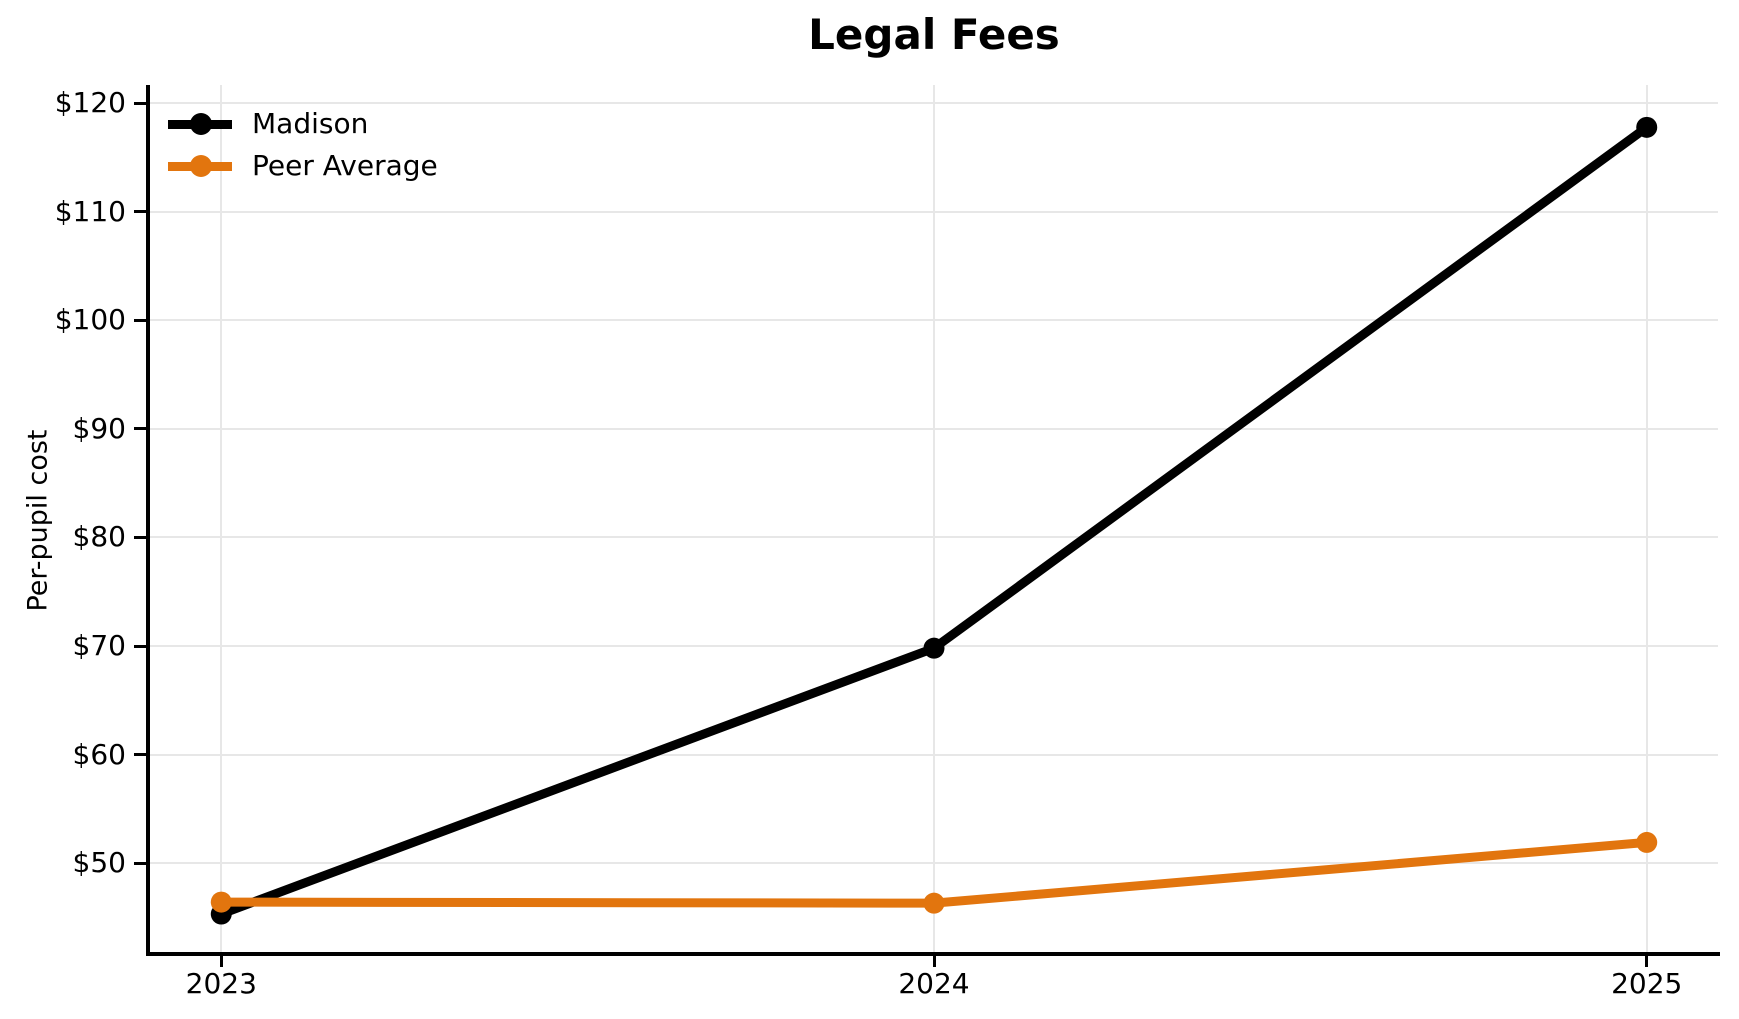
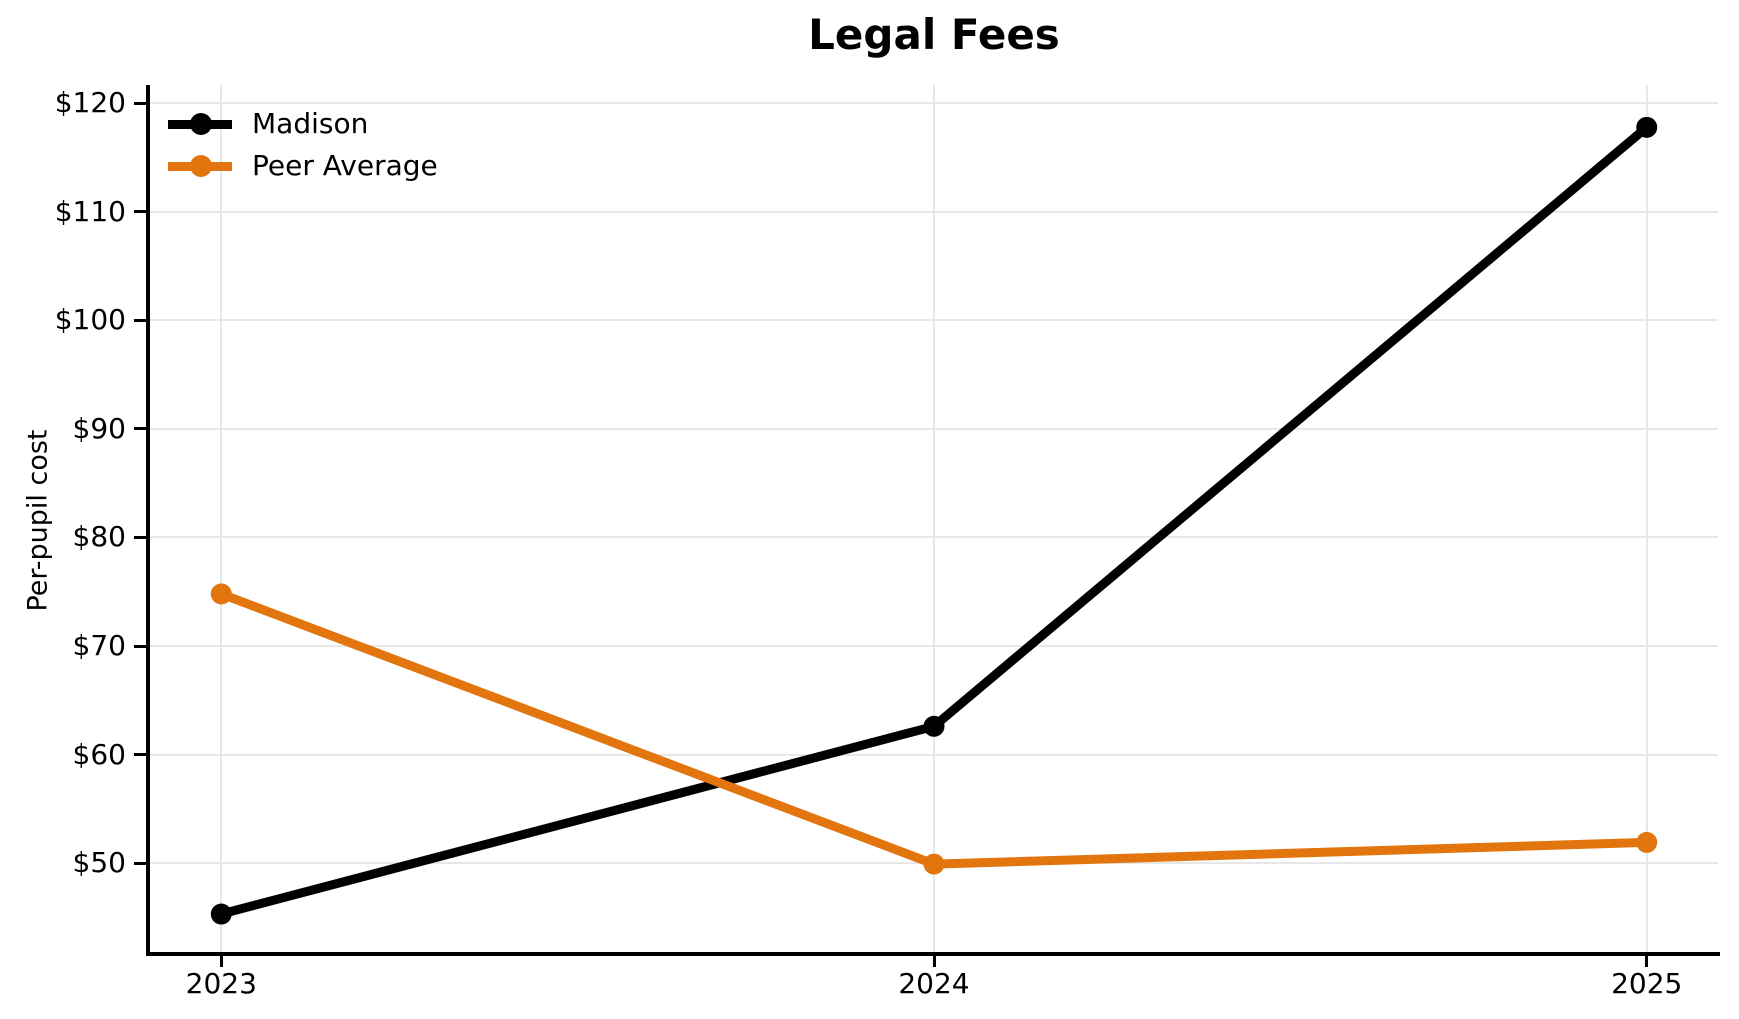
Peer Average/2023: $46.4 -> $74.8
Madison/2024: $69.8 -> $62.6
Peer Average/2024: $46.3 -> $49.9
